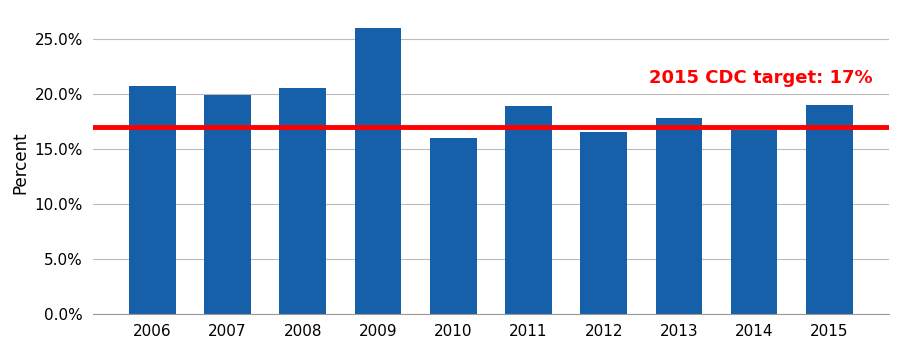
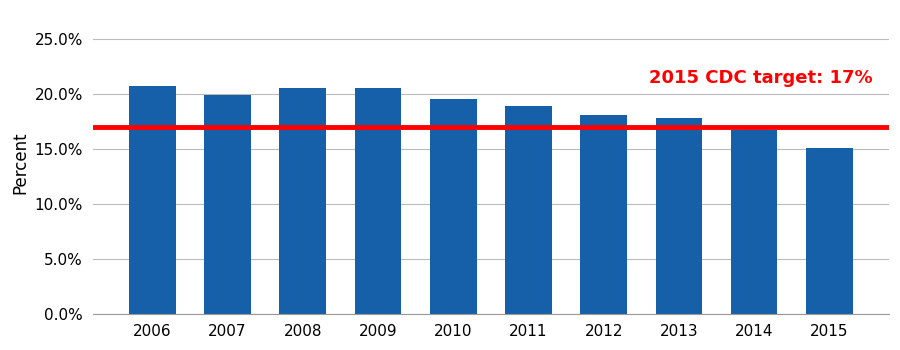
2009: 26.0% -> 20.5%
2010: 16.0% -> 19.5%
2012: 16.5% -> 18.1%
2015: 19.0% -> 15.1%
